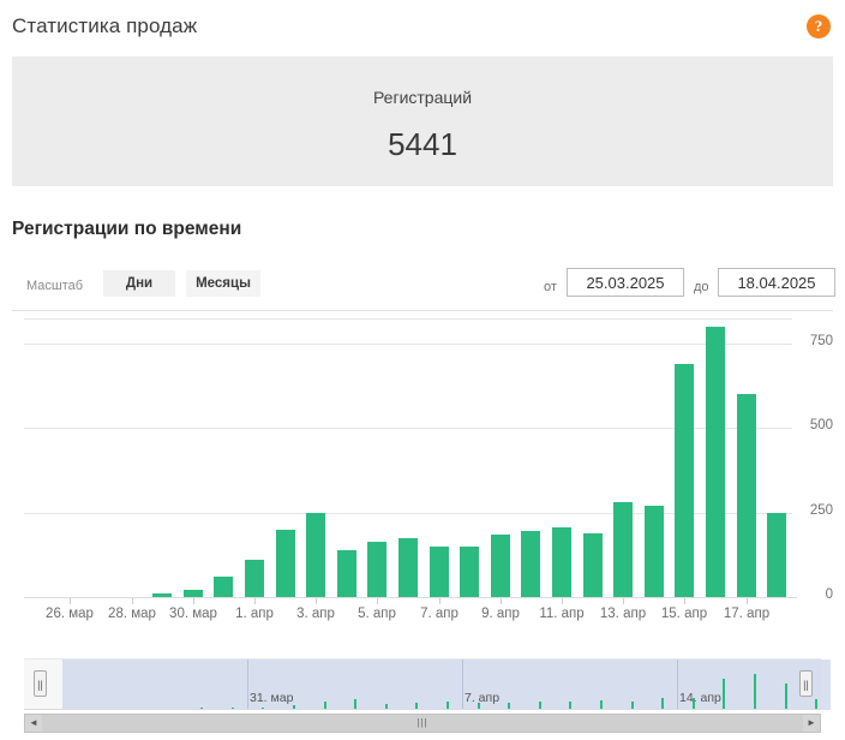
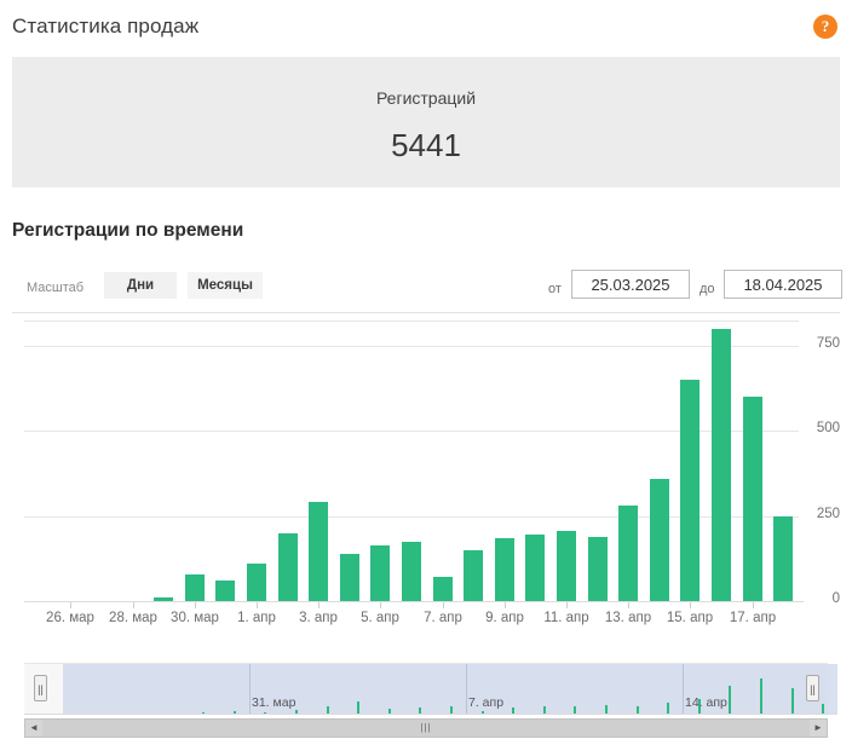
30. мар: 20 -> 80
3. апр: 250 -> 290
7. апр: 150 -> 70
14. апр: 270 -> 360
15. апр: 690 -> 650
